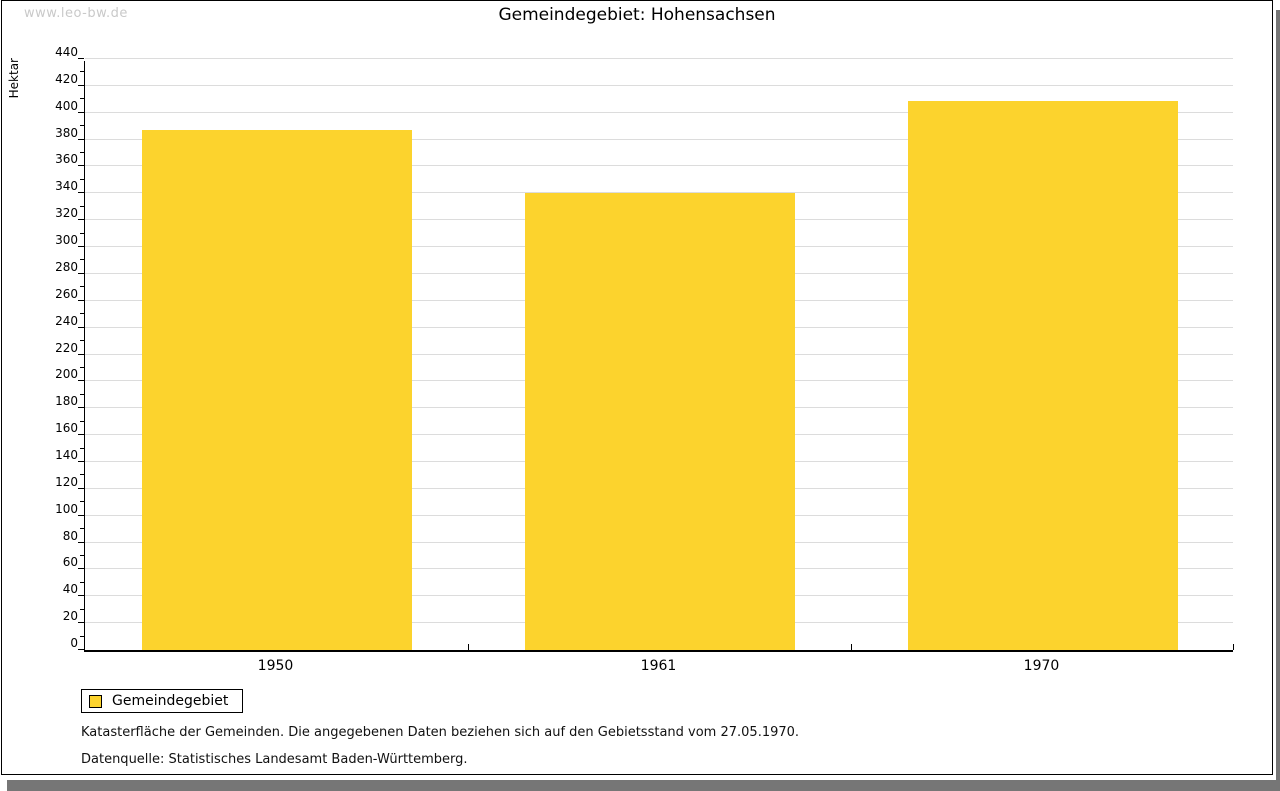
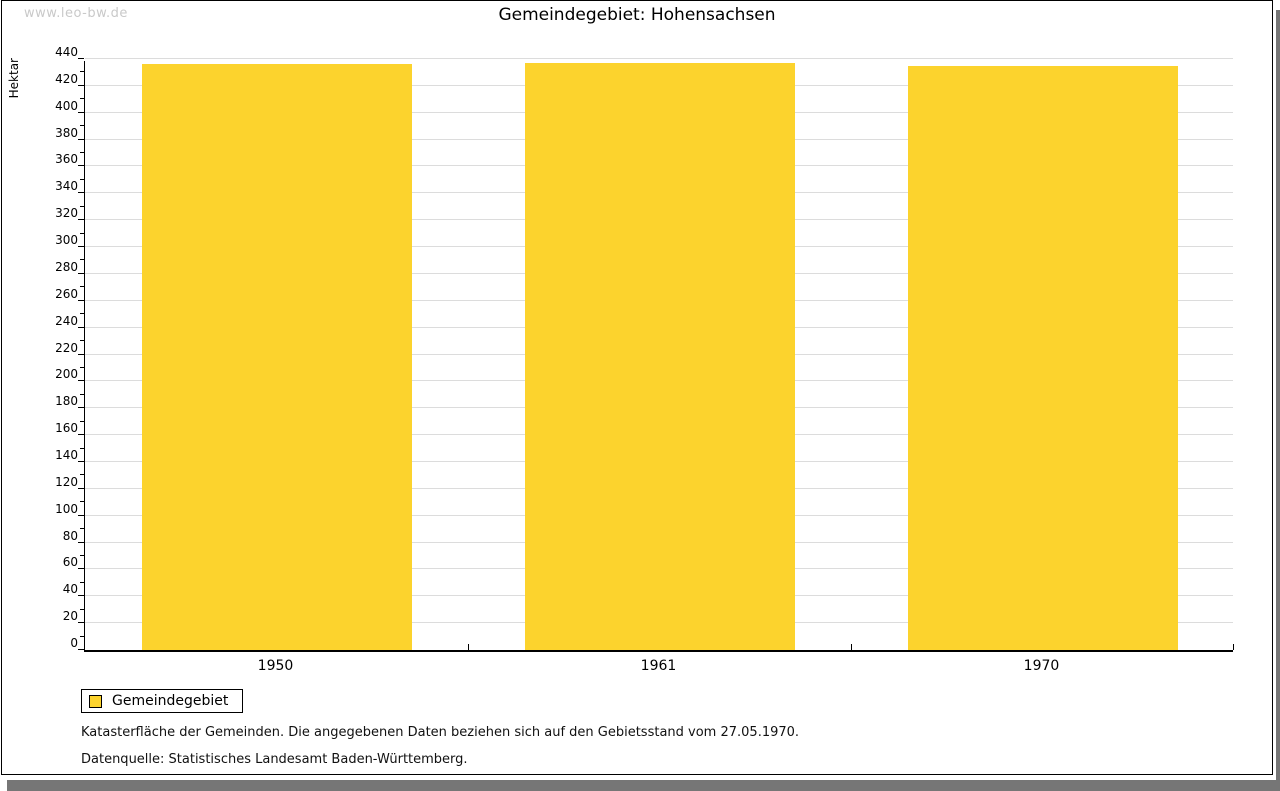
1950: 387 -> 436
1961: 340 -> 437
1970: 409 -> 435
